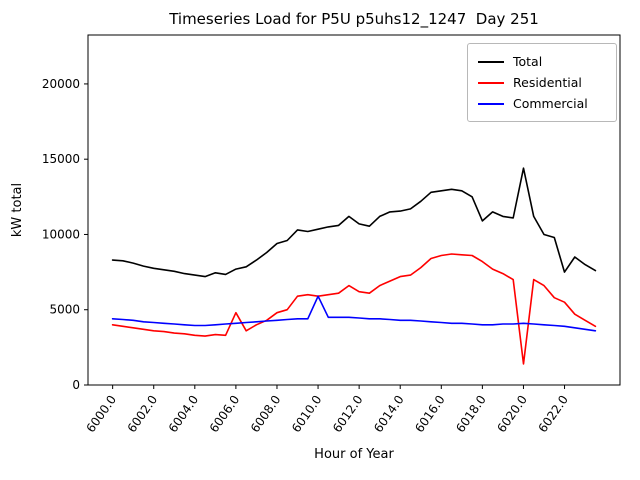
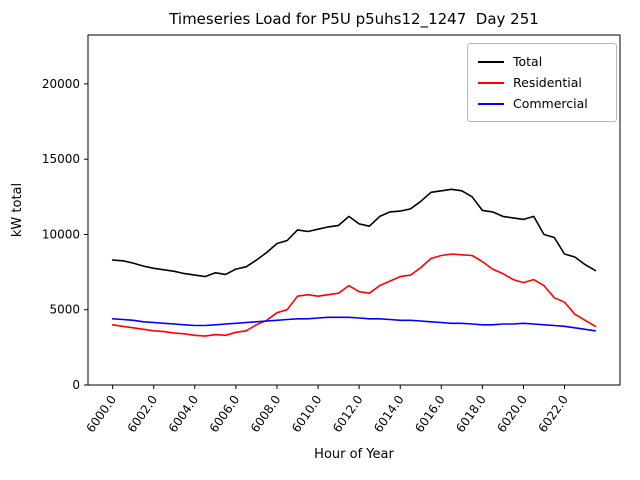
Residential/6006.0: 4800 -> 3500
Commercial/6010.0: 5900 -> 4400
Total/6018.0: 10900 -> 11600
Total/6020.0: 14400 -> 11000
Residential/6020.0: 1400 -> 6800
Total/6022.0: 7500 -> 8700
